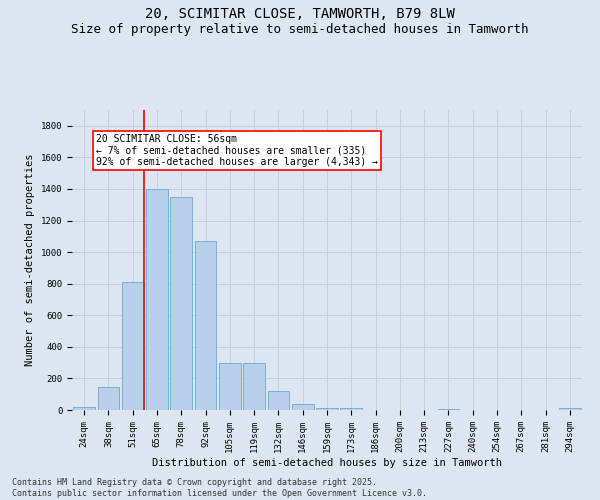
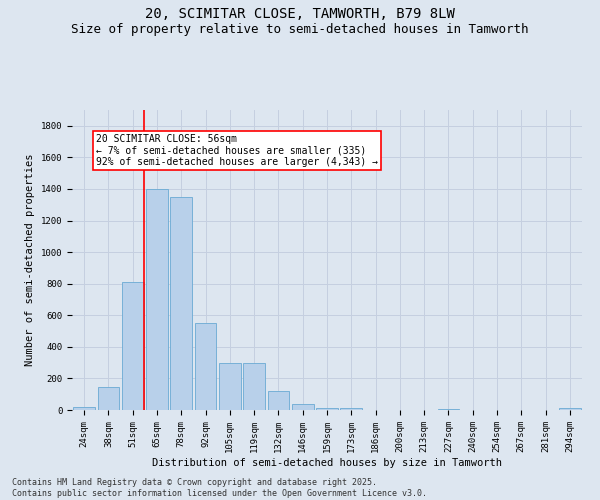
92sqm: 1070 -> 550
